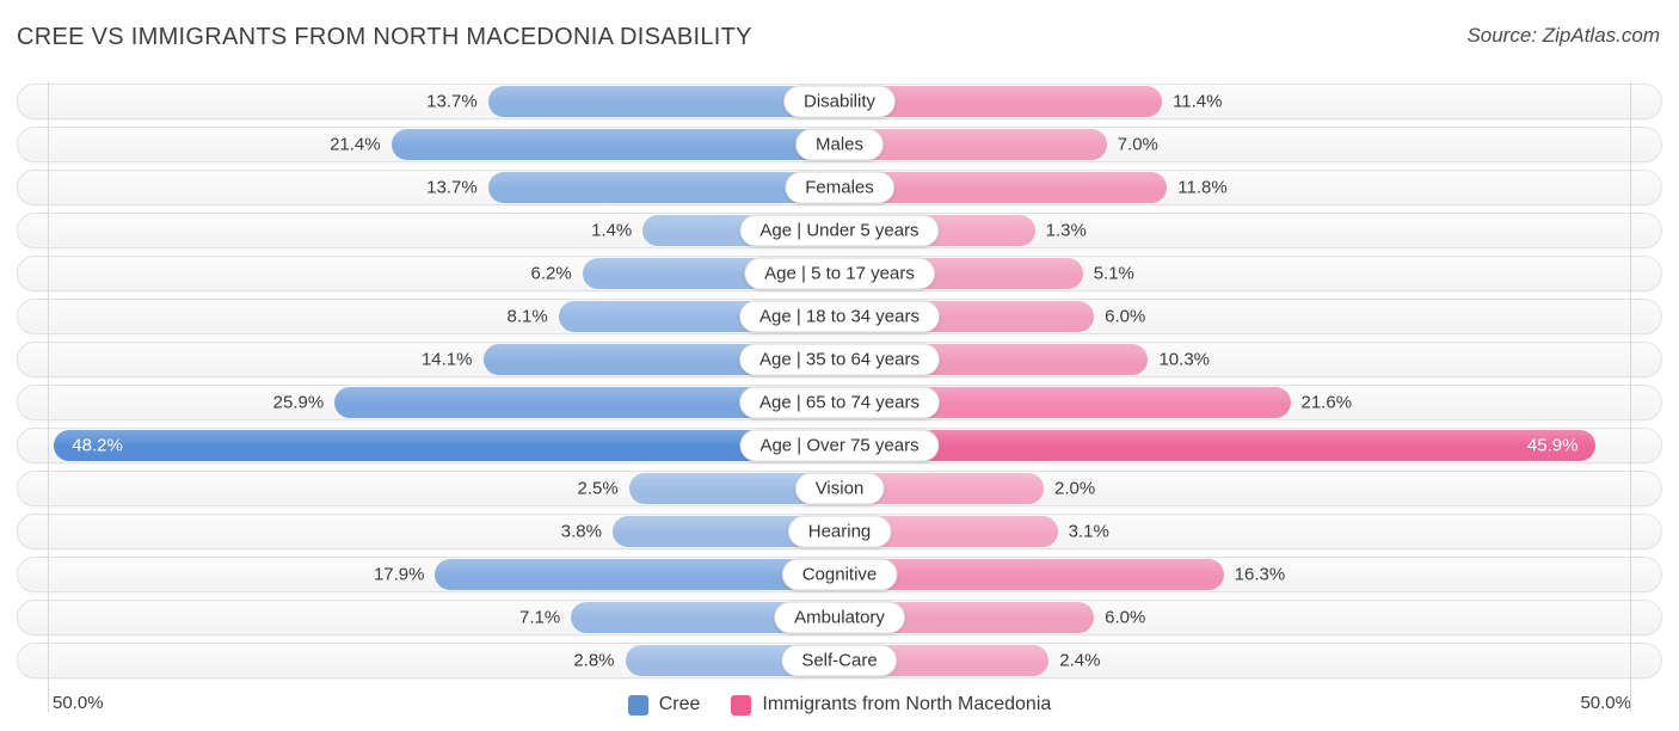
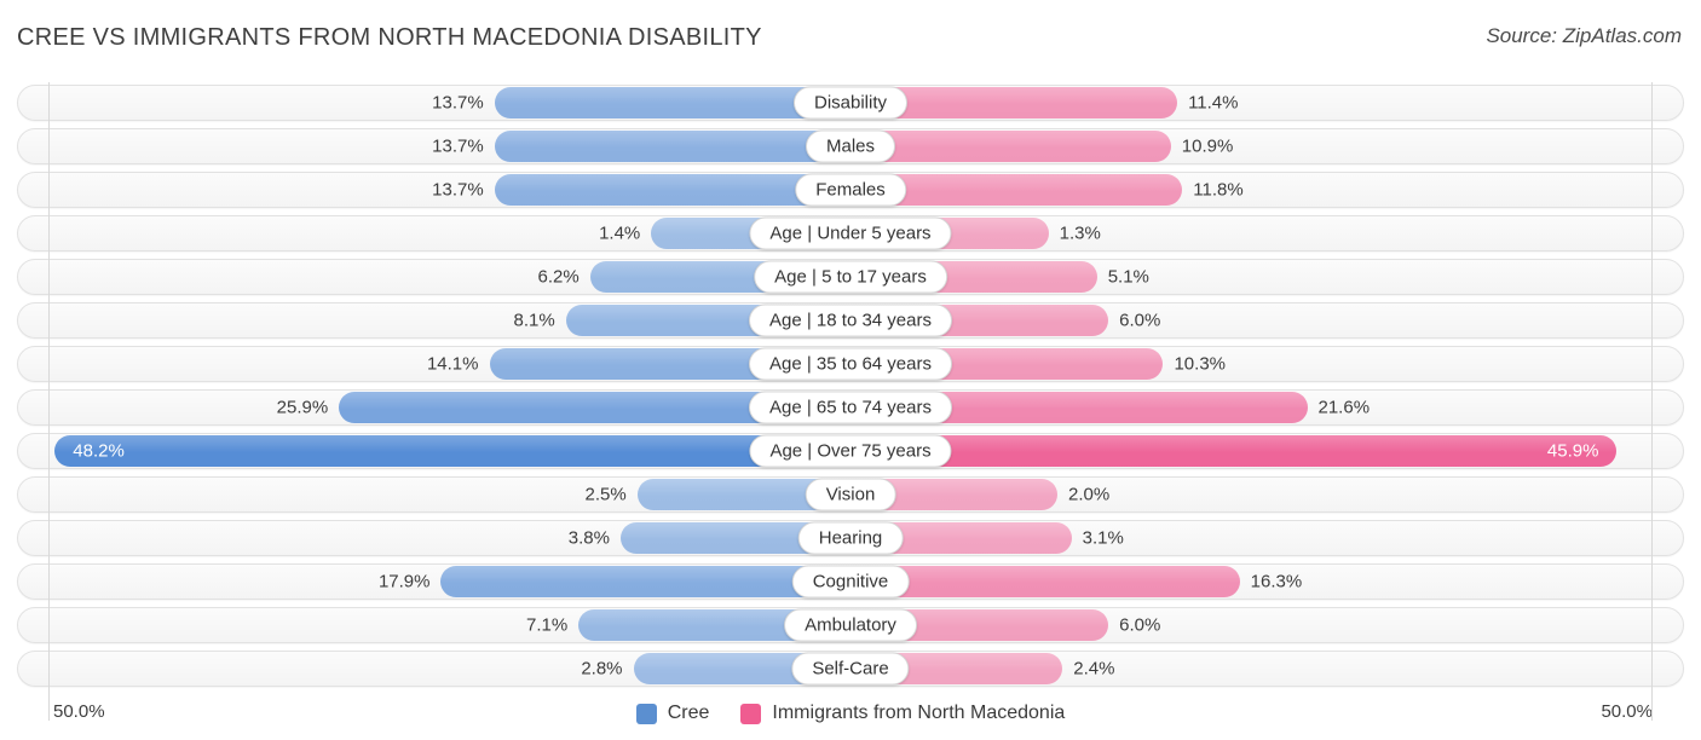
Cree/Males: 21.4% -> 13.7%
Immigrants from North Macedonia/Males: 7.0% -> 10.9%
